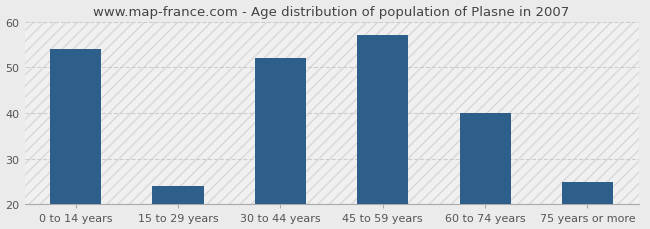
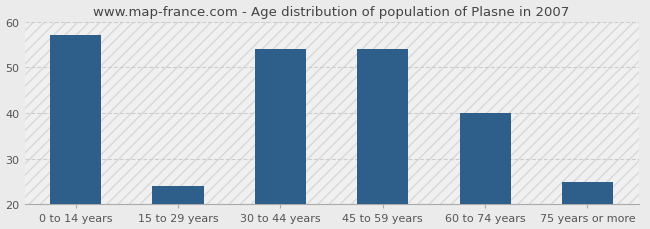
0 to 14 years: 54 -> 57
30 to 44 years: 52 -> 54
45 to 59 years: 57 -> 54
